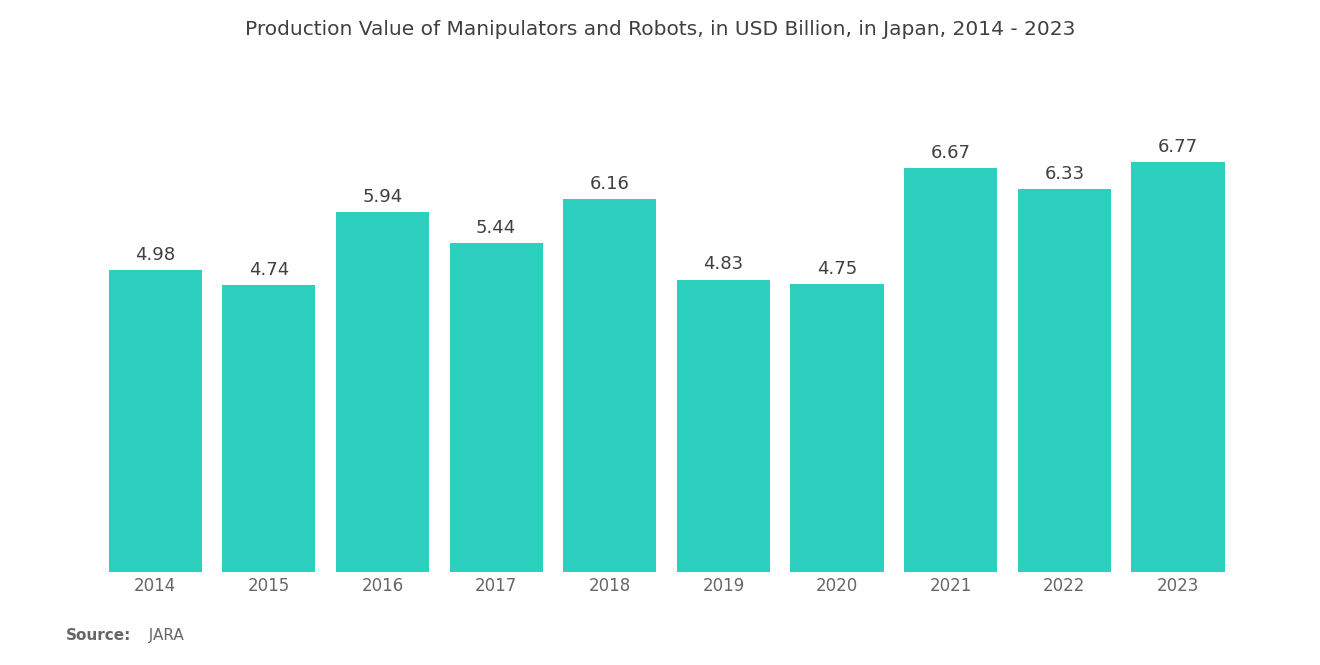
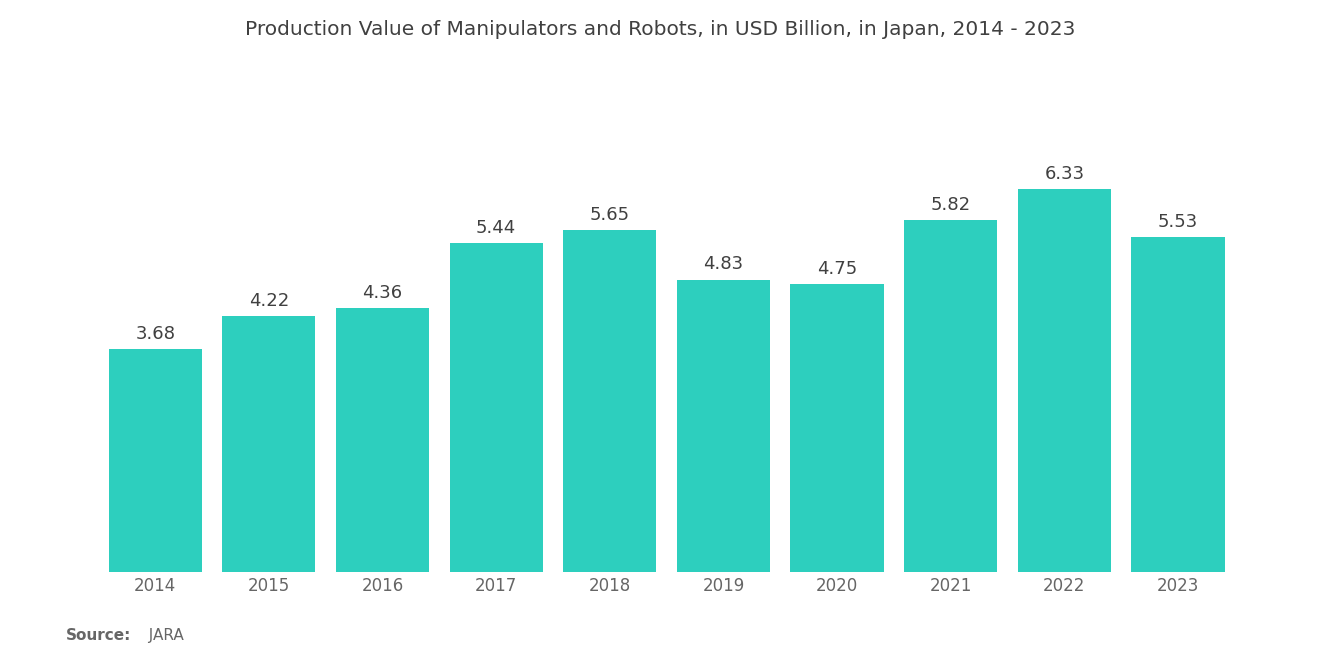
2014: 4.98 -> 3.68
2015: 4.74 -> 4.22
2016: 5.94 -> 4.36
2018: 6.16 -> 5.65
2021: 6.67 -> 5.82
2023: 6.77 -> 5.53
